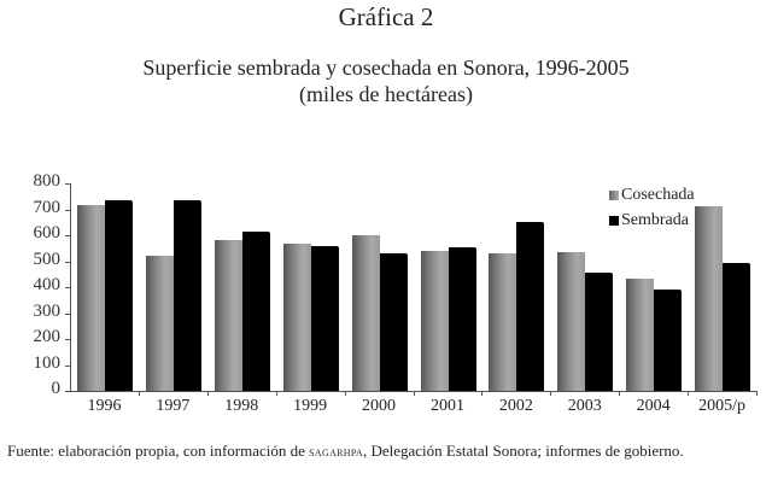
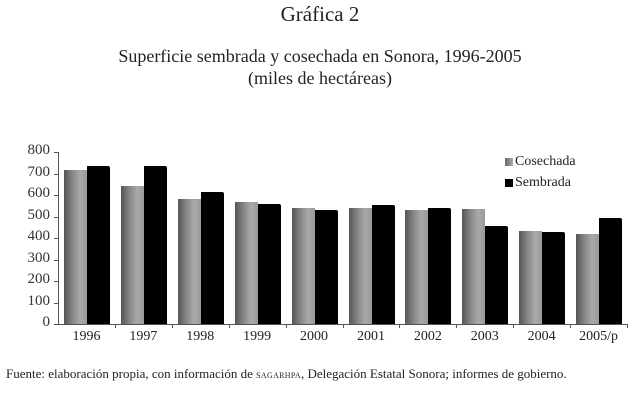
Cosechada/1997: 520 -> 640
Cosechada/2000: 600 -> 540
Sembrada/2002: 650 -> 540
Sembrada/2004: 390 -> 430
Cosechada/2005/p: 710 -> 420
